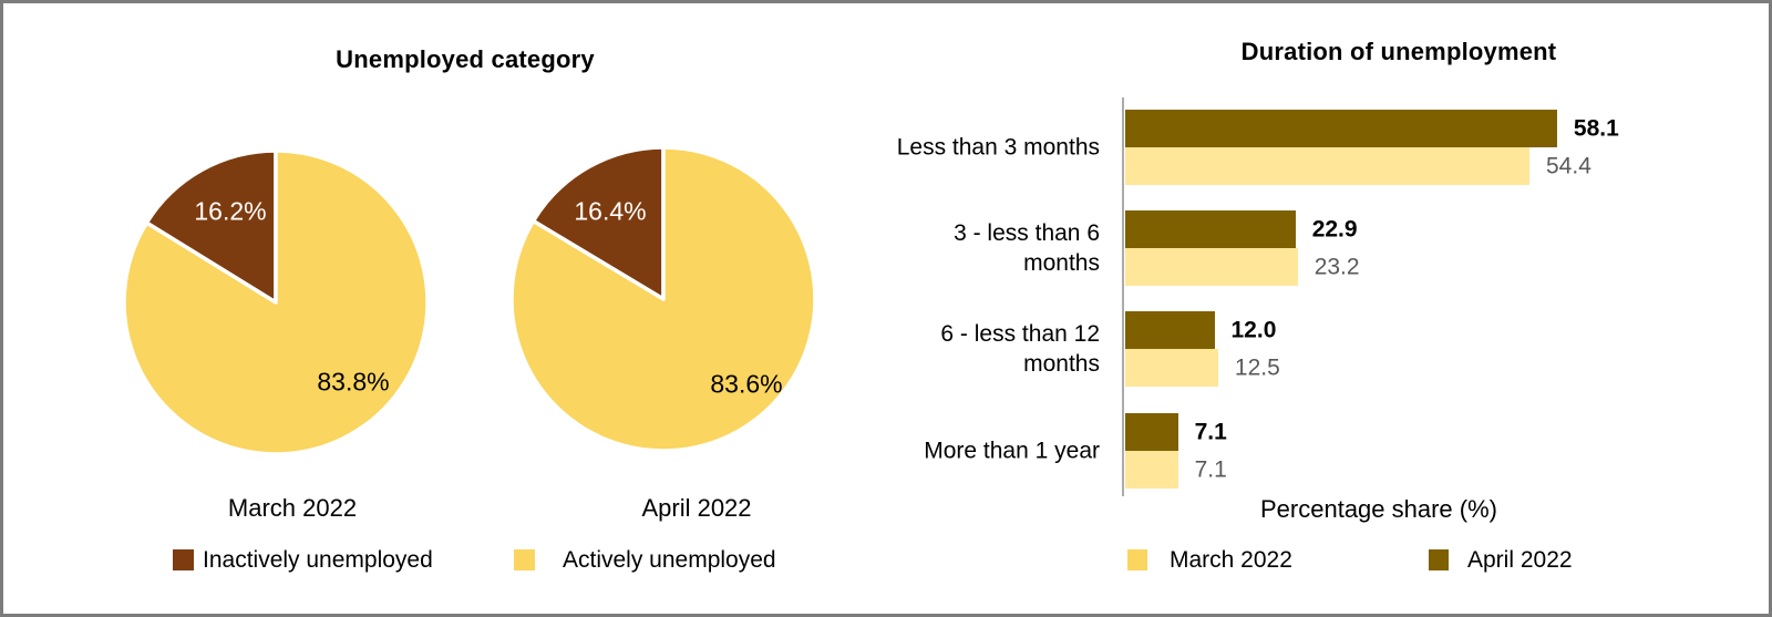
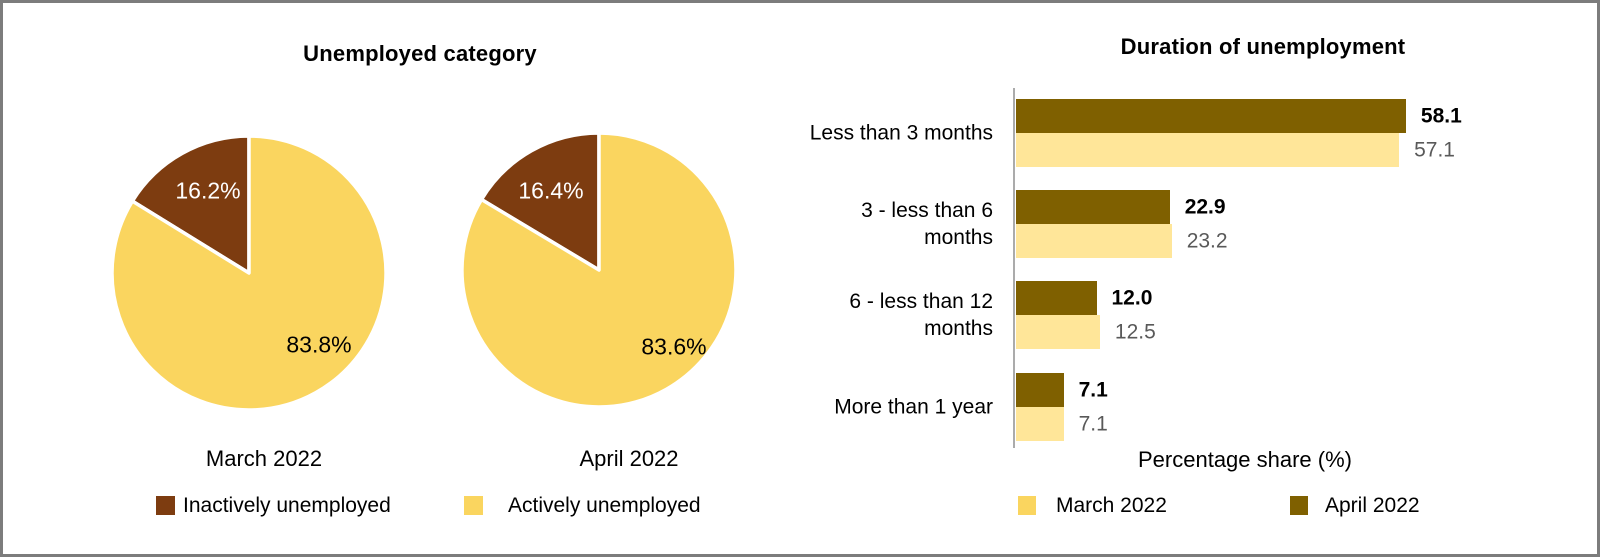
Duration of unemployment/March 2022/Less than 3 months: 54.4 -> 57.1
